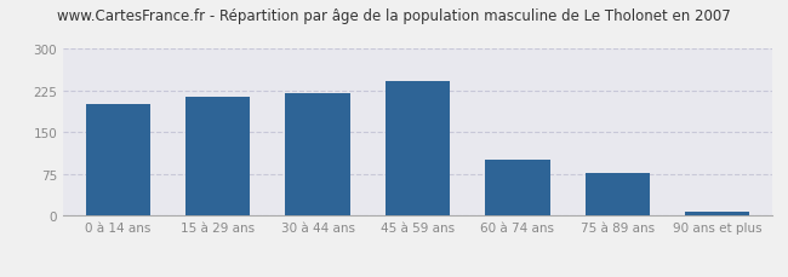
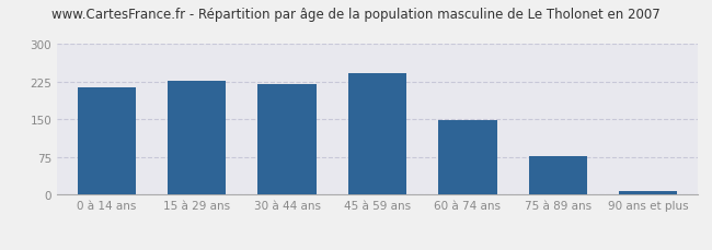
0 à 14 ans: 200 -> 213
15 à 29 ans: 215 -> 227
60 à 74 ans: 100 -> 148
